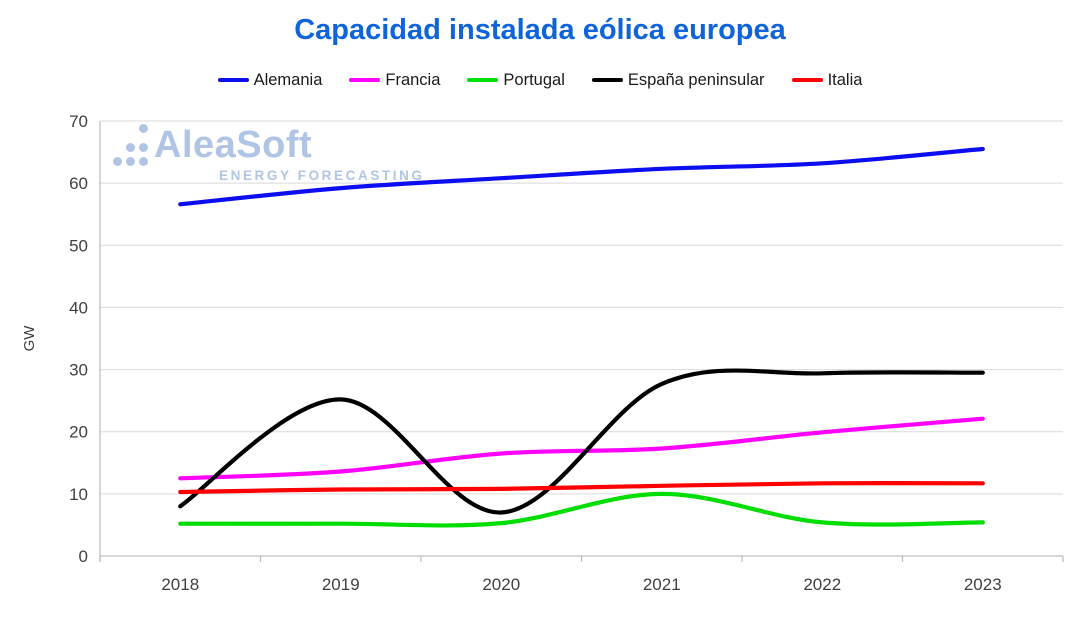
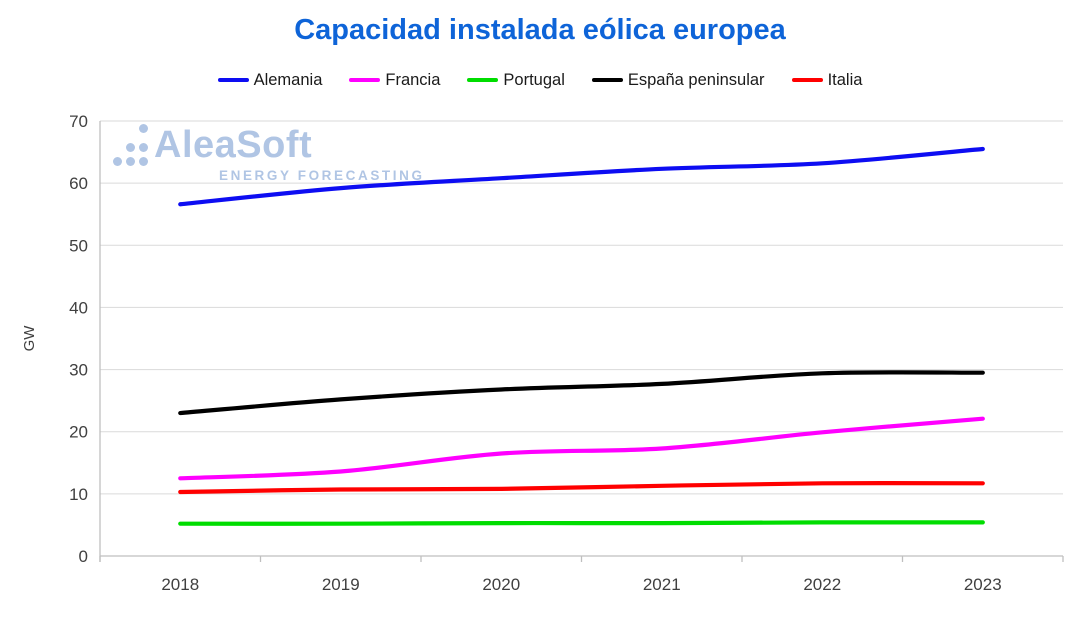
España peninsular/2018: 8 -> 23
España peninsular/2020: 7 -> 27
Portugal/2021: 10 -> 5
